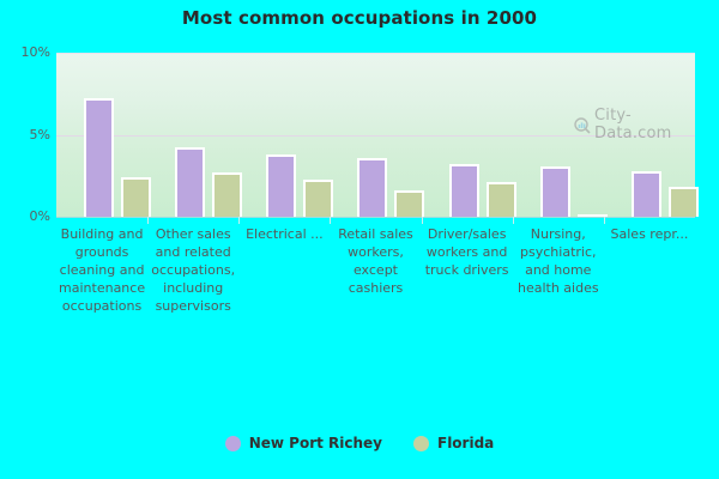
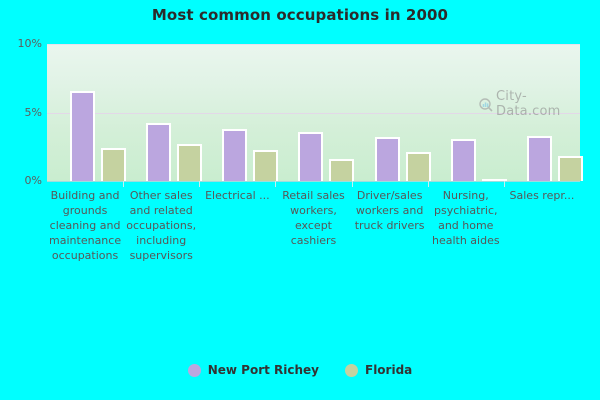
New Port Richey/Building and grounds cleaning and maintenance occupations: 7.2% -> 6.6%
New Port Richey/Sales repr...: 2.8% -> 3.3%
